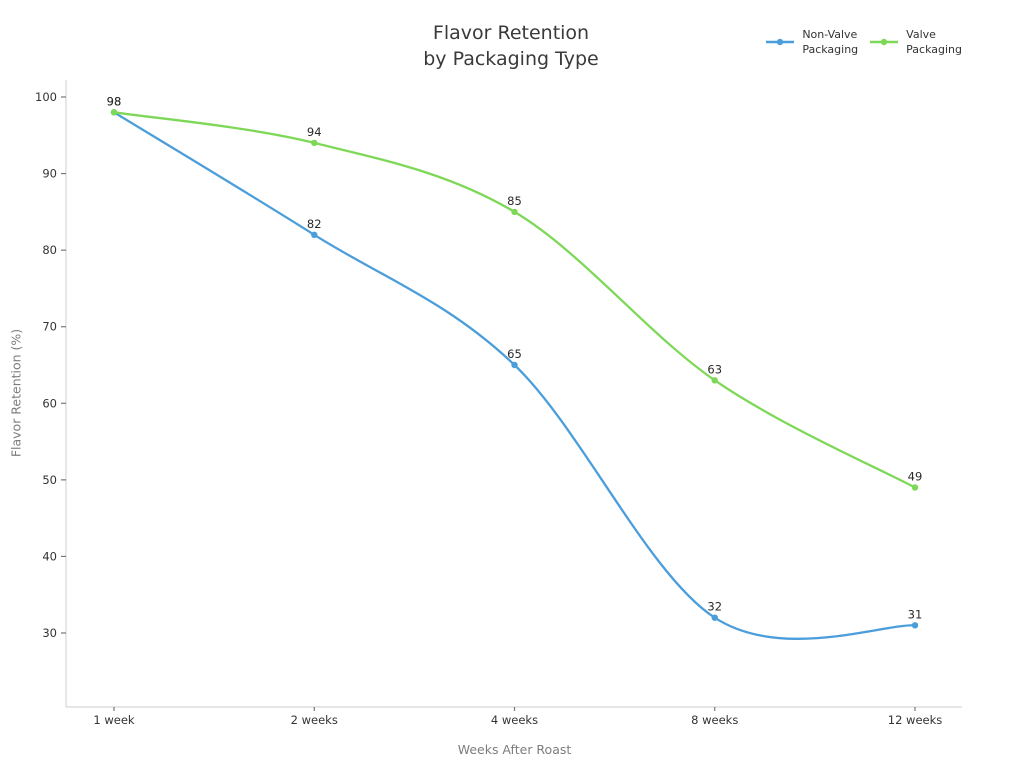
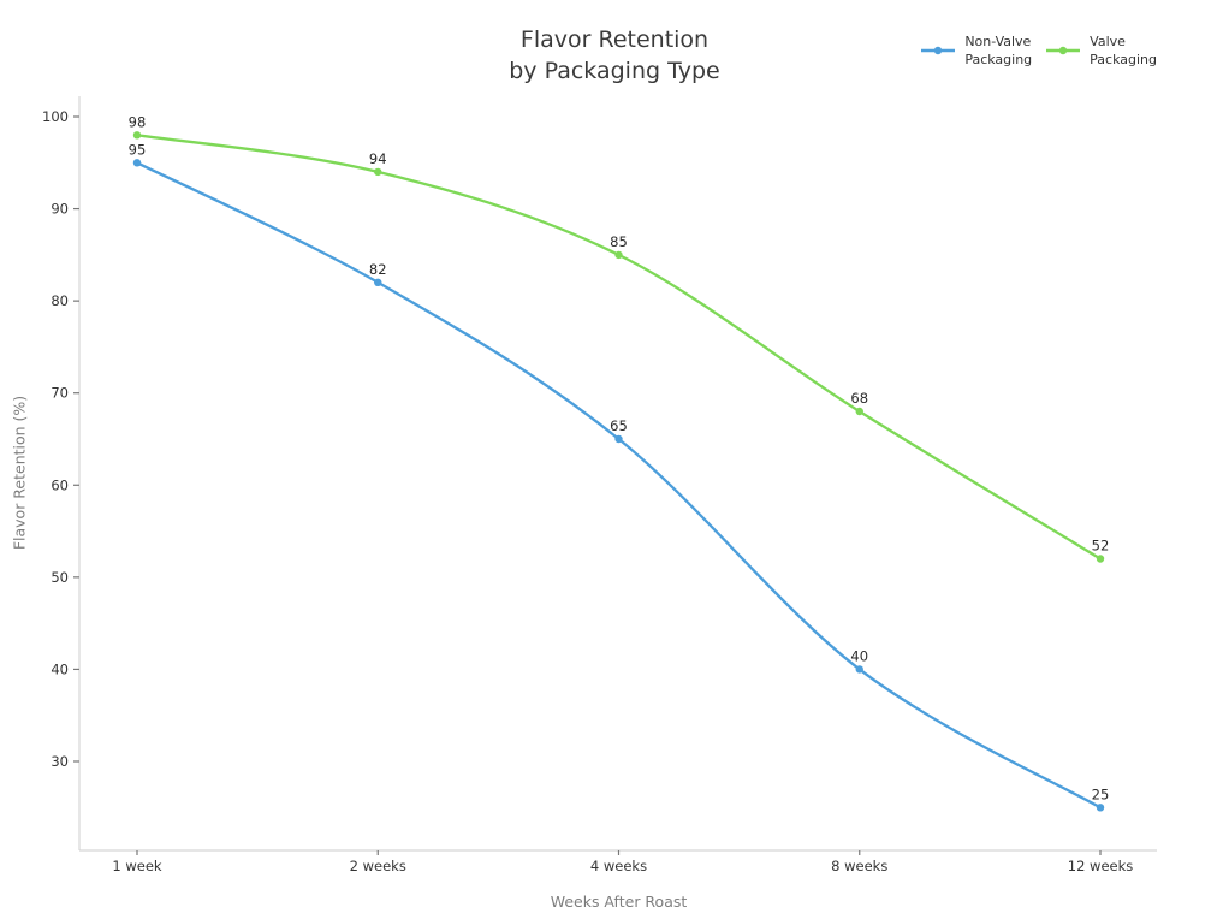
Non-Valve Packaging/1 week: 98 -> 95
Non-Valve Packaging/8 weeks: 32 -> 40
Valve Packaging/8 weeks: 63 -> 68
Non-Valve Packaging/12 weeks: 31 -> 25
Valve Packaging/12 weeks: 49 -> 52
